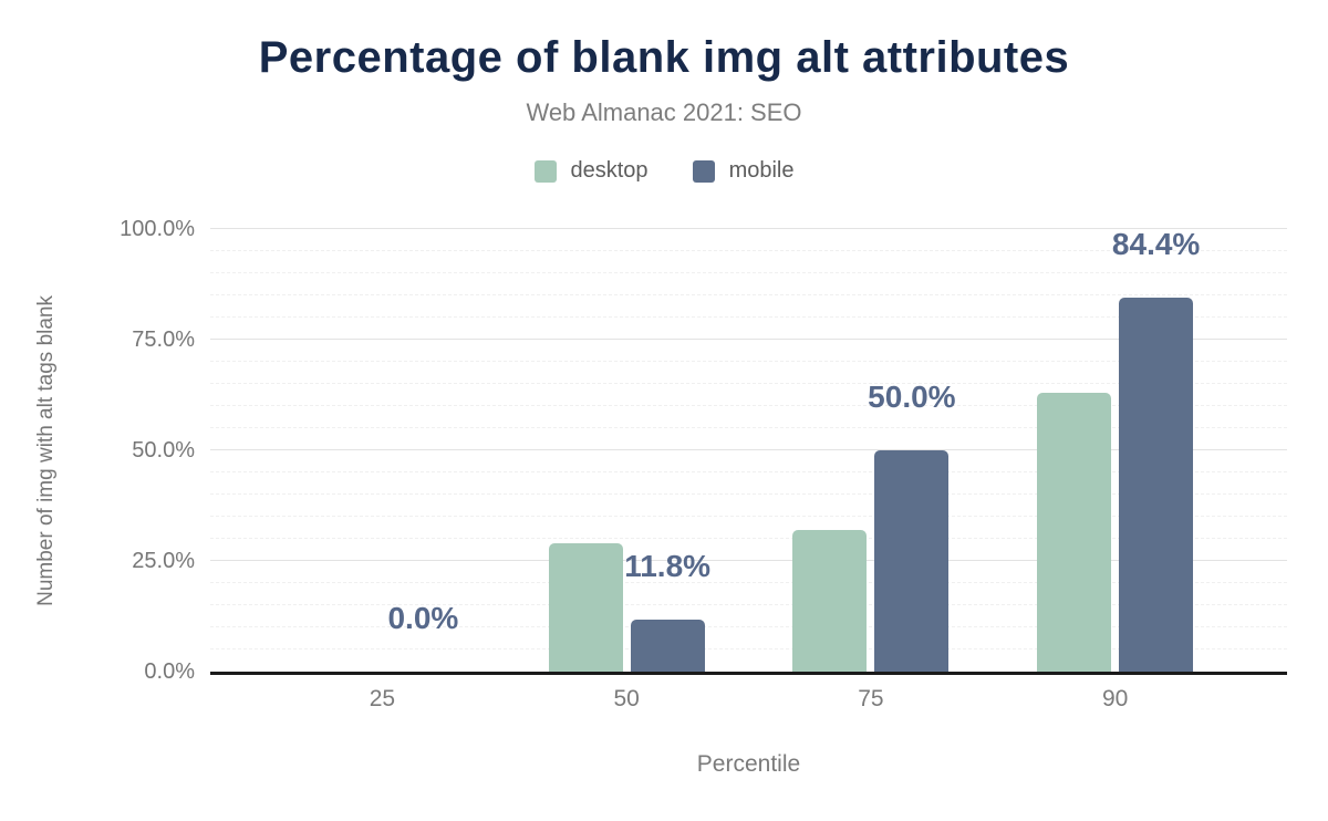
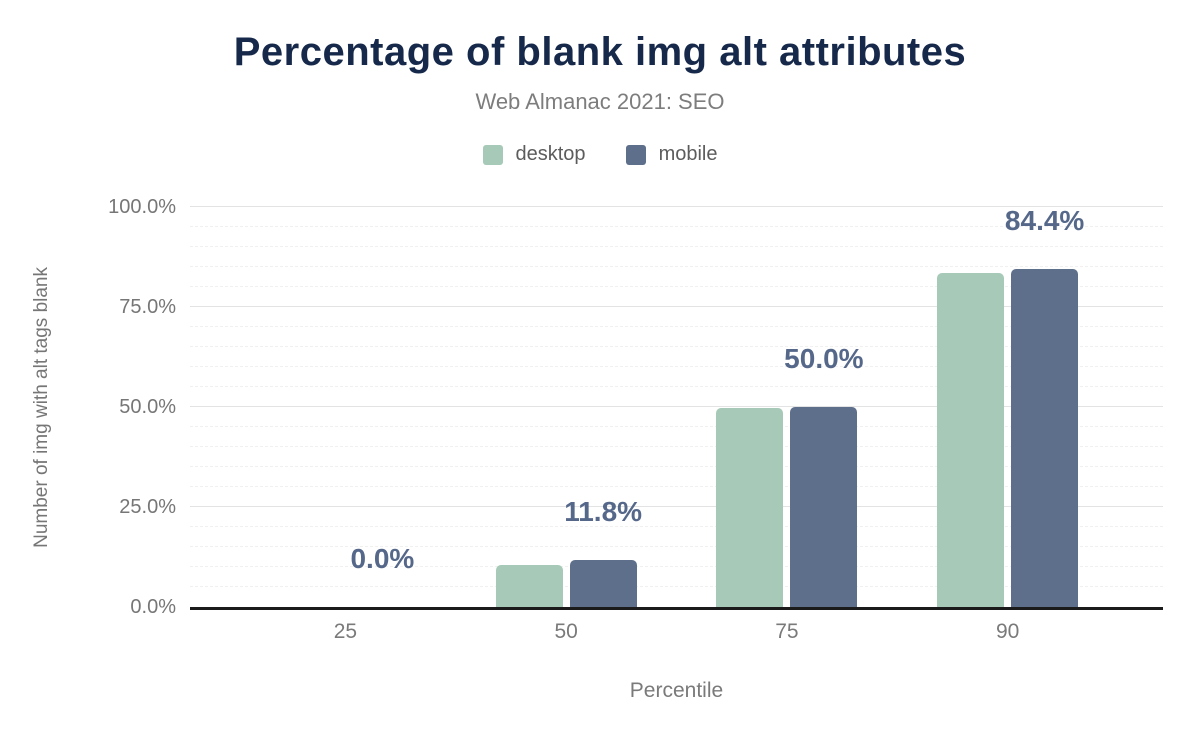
desktop/50: 29% -> 10%
desktop/75: 32% -> 50%
desktop/90: 63% -> 84%
